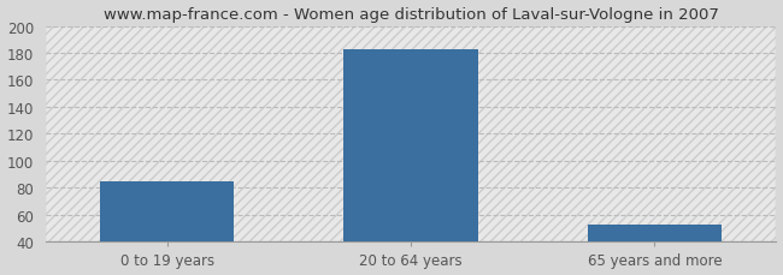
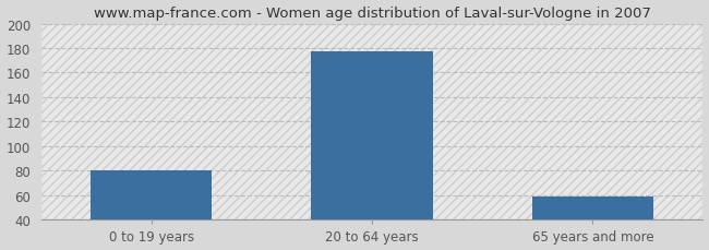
0 to 19 years: 85 -> 80
20 to 64 years: 183 -> 177
65 years and more: 53 -> 59
